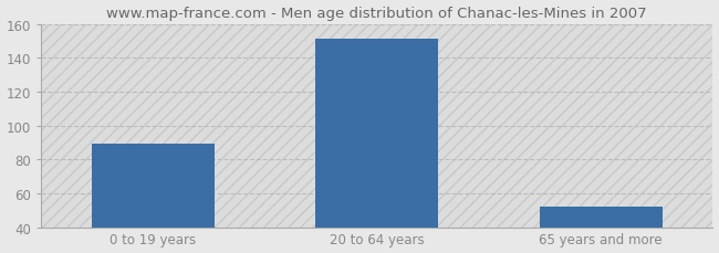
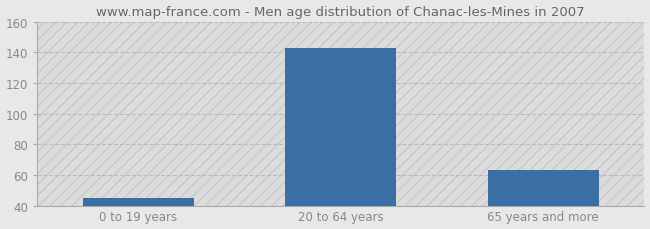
0 to 19 years: 89 -> 45
20 to 64 years: 151 -> 143
65 years and more: 52 -> 63
